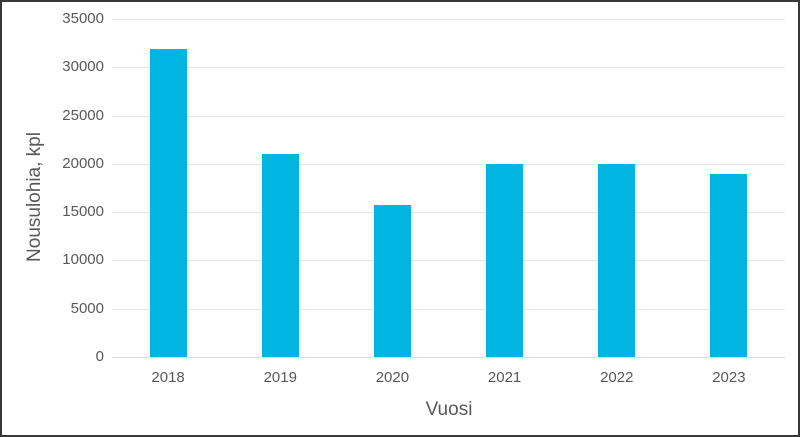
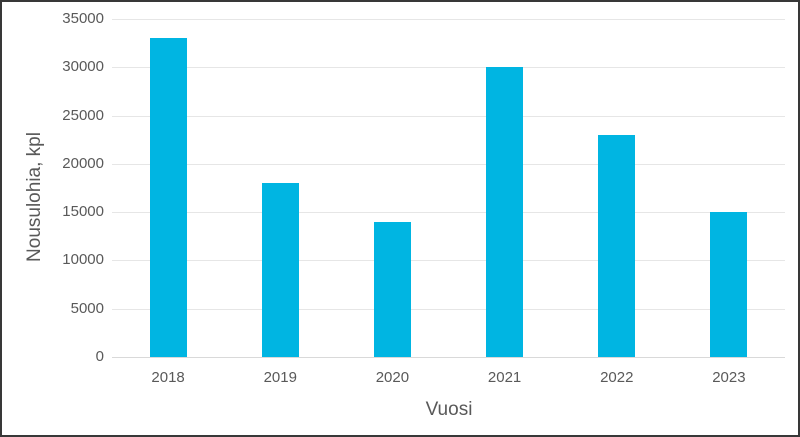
2018: 32000 -> 33000
2019: 21000 -> 18000
2020: 16000 -> 14000
2021: 20000 -> 30000
2022: 20000 -> 23000
2023: 19000 -> 15000
